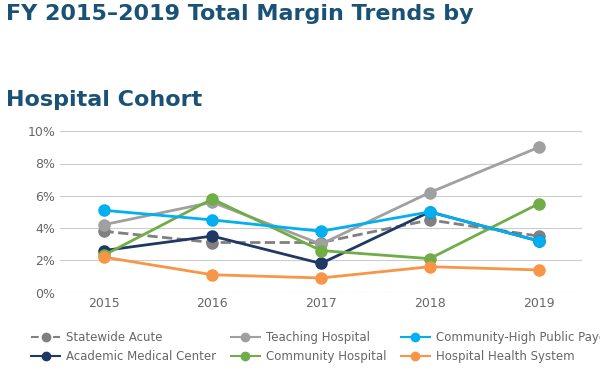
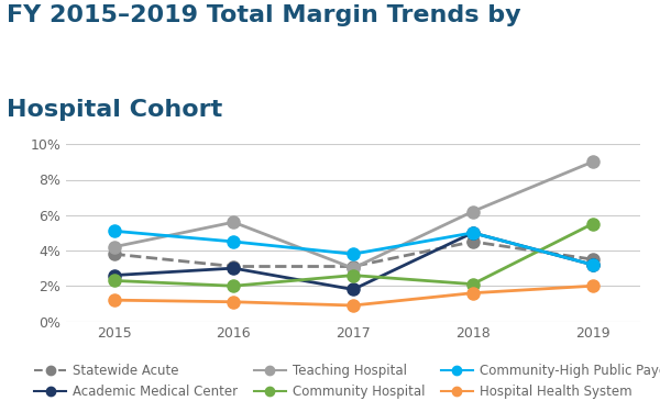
Hospital Health System/2015: 2.2% -> 1.2%
Academic Medical Center/2016: 3.5% -> 3.0%
Community Hospital/2016: 5.8% -> 2.0%
Hospital Health System/2019: 1.4% -> 2.0%
